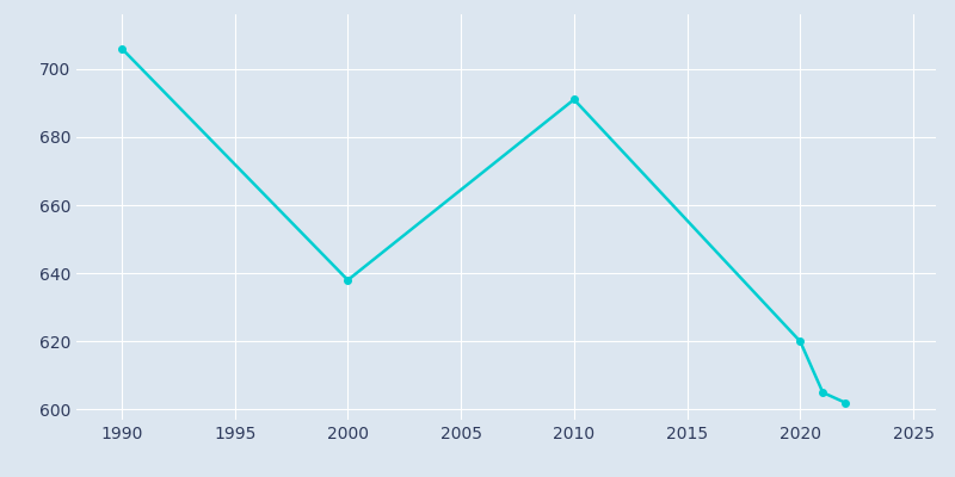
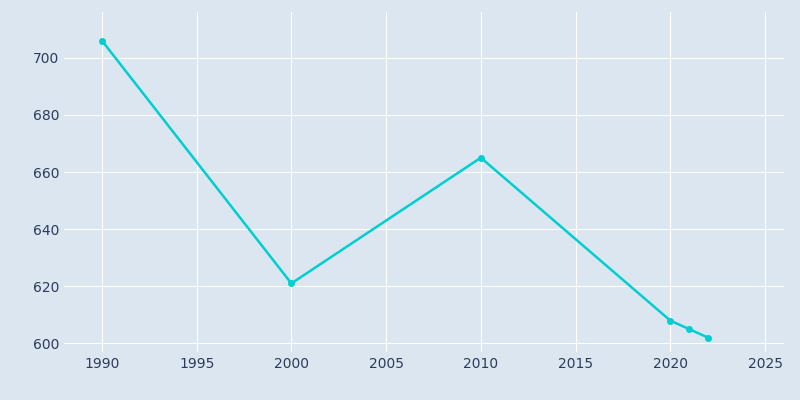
2000: 638 -> 621
2010: 691 -> 665
2020: 620 -> 608
